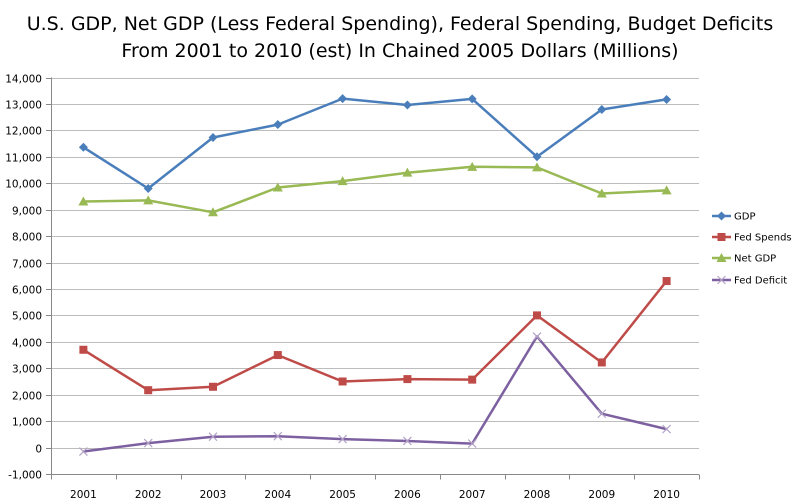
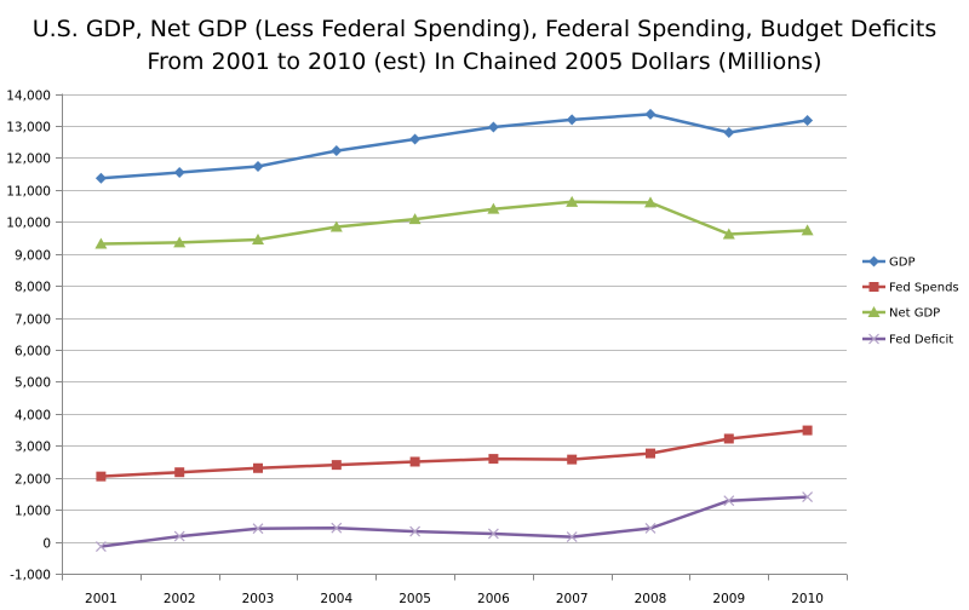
Fed Spends/2001: 3700 -> 2000
GDP/2002: 9800 -> 11500
Net GDP/2003: 8900 -> 9400
Fed Spends/2004: 3500 -> 2400
GDP/2005: 13200 -> 12600
GDP/2008: 11000 -> 13400
Fed Spends/2008: 5000 -> 2800
Fed Deficit/2008: 4200 -> 400
Fed Spends/2010: 6300 -> 3500
Fed Deficit/2010: 700 -> 1400
